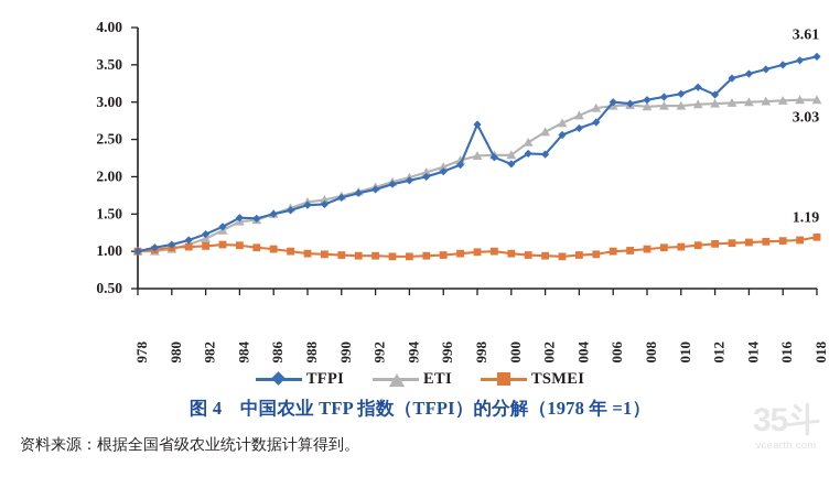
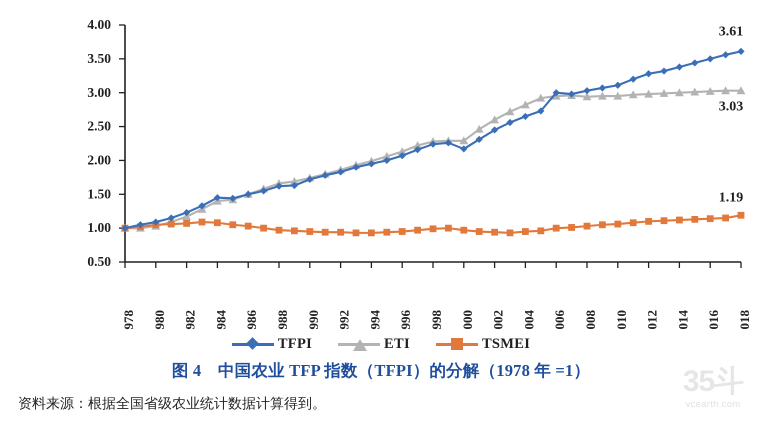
TFPI/1998: 2.7 -> 2.2
TFPI/2002: 2.3 -> 2.5
TFPI/2012: 3.1 -> 3.3
